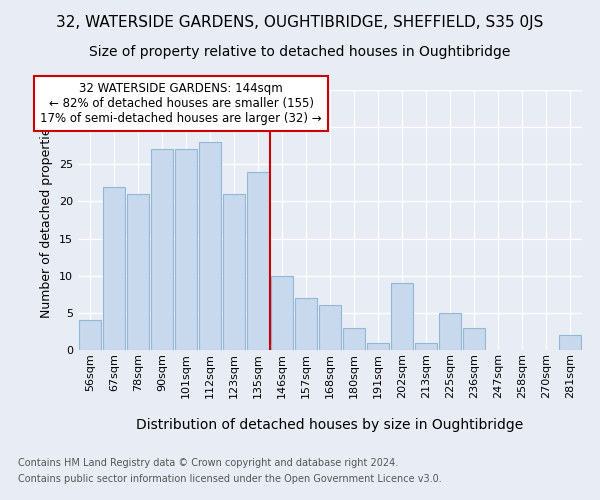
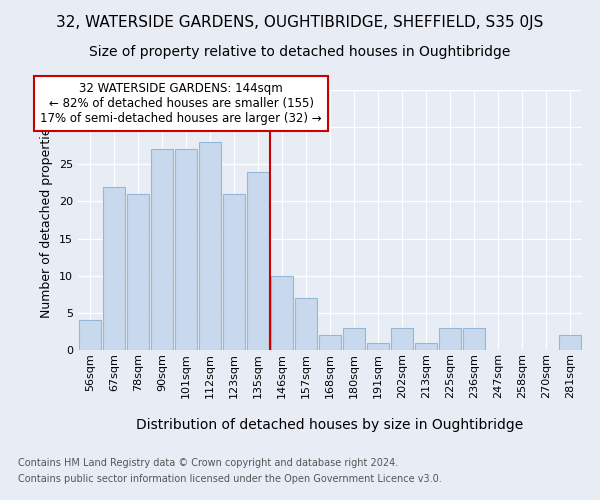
168sqm: 6 -> 2
202sqm: 9 -> 3
225sqm: 5 -> 3
